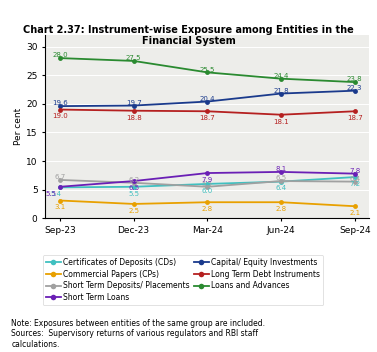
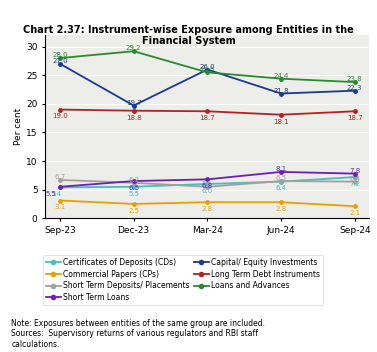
Capital/ Equity Investments/Sep-23: 19.6 -> 27.0
Loans and Advances/Dec-23: 27.5 -> 29.2
Short Term Loans/Mar-24: 7.9 -> 6.8
Capital/ Equity Investments/Mar-24: 20.4 -> 26.0
